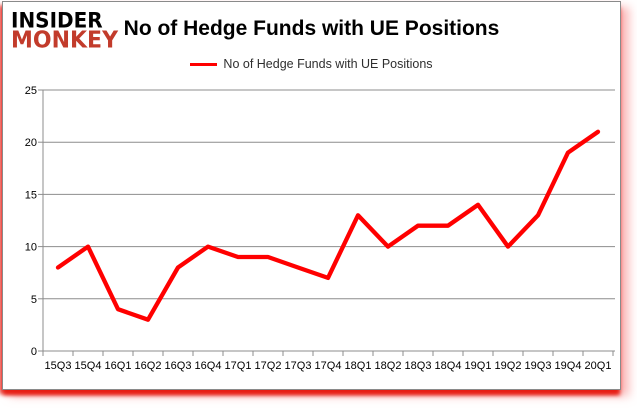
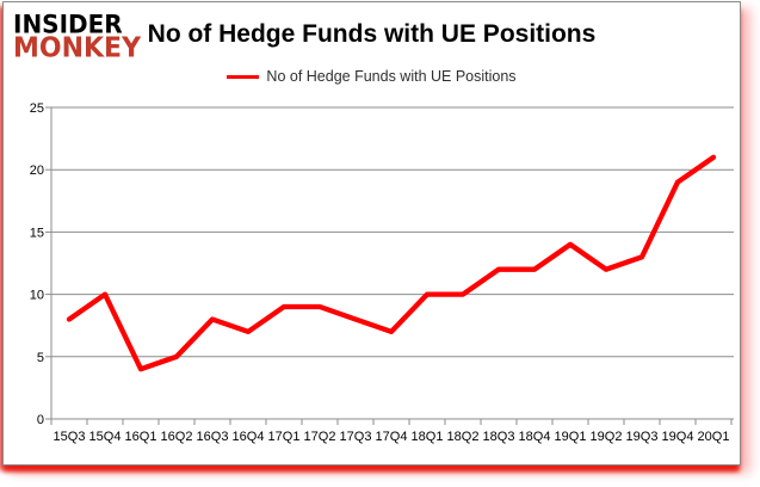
16Q2: 3 -> 5
16Q4: 10 -> 7
18Q1: 13 -> 10
19Q2: 10 -> 12
